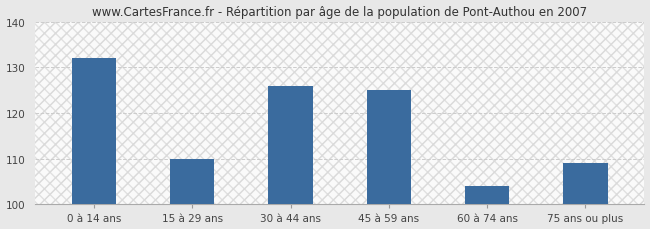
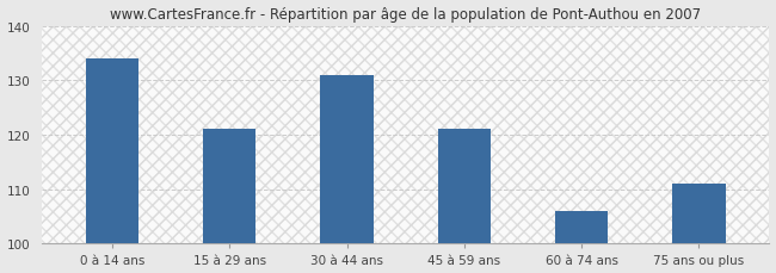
0 à 14 ans: 132 -> 134
15 à 29 ans: 110 -> 121
30 à 44 ans: 126 -> 131
45 à 59 ans: 125 -> 121
60 à 74 ans: 104 -> 106
75 ans ou plus: 109 -> 111
